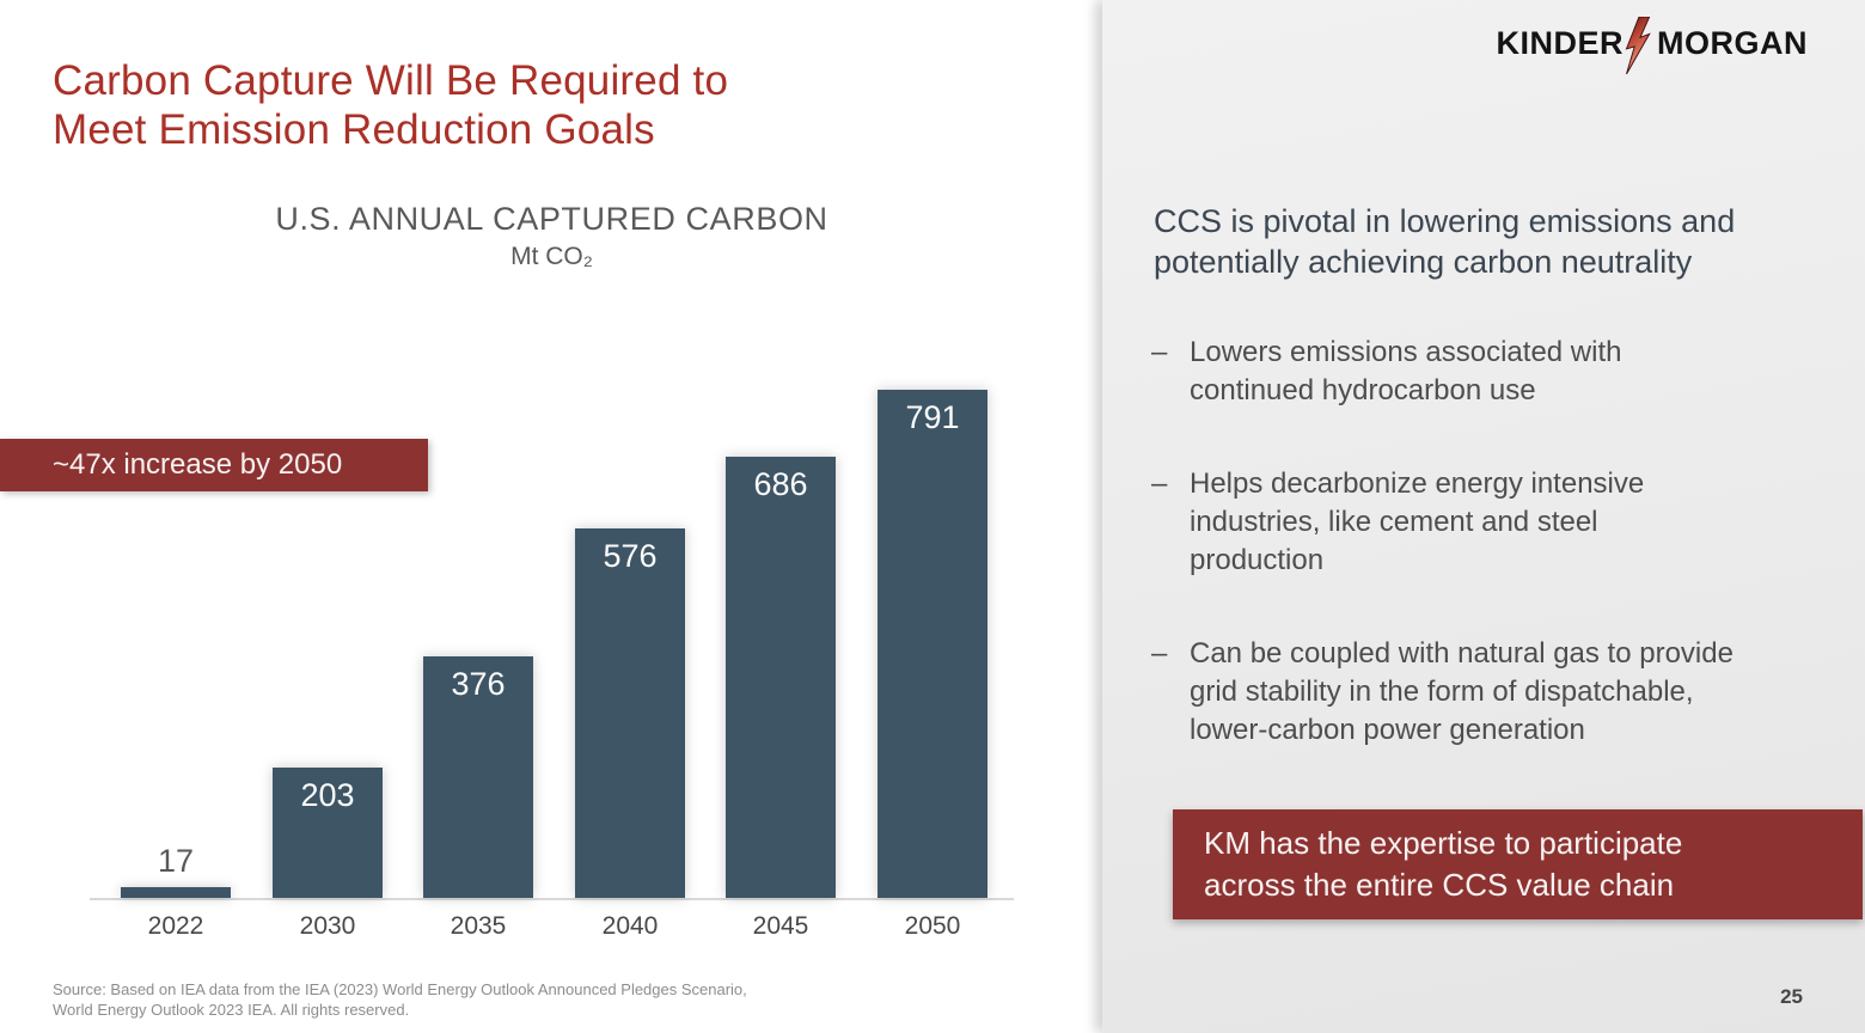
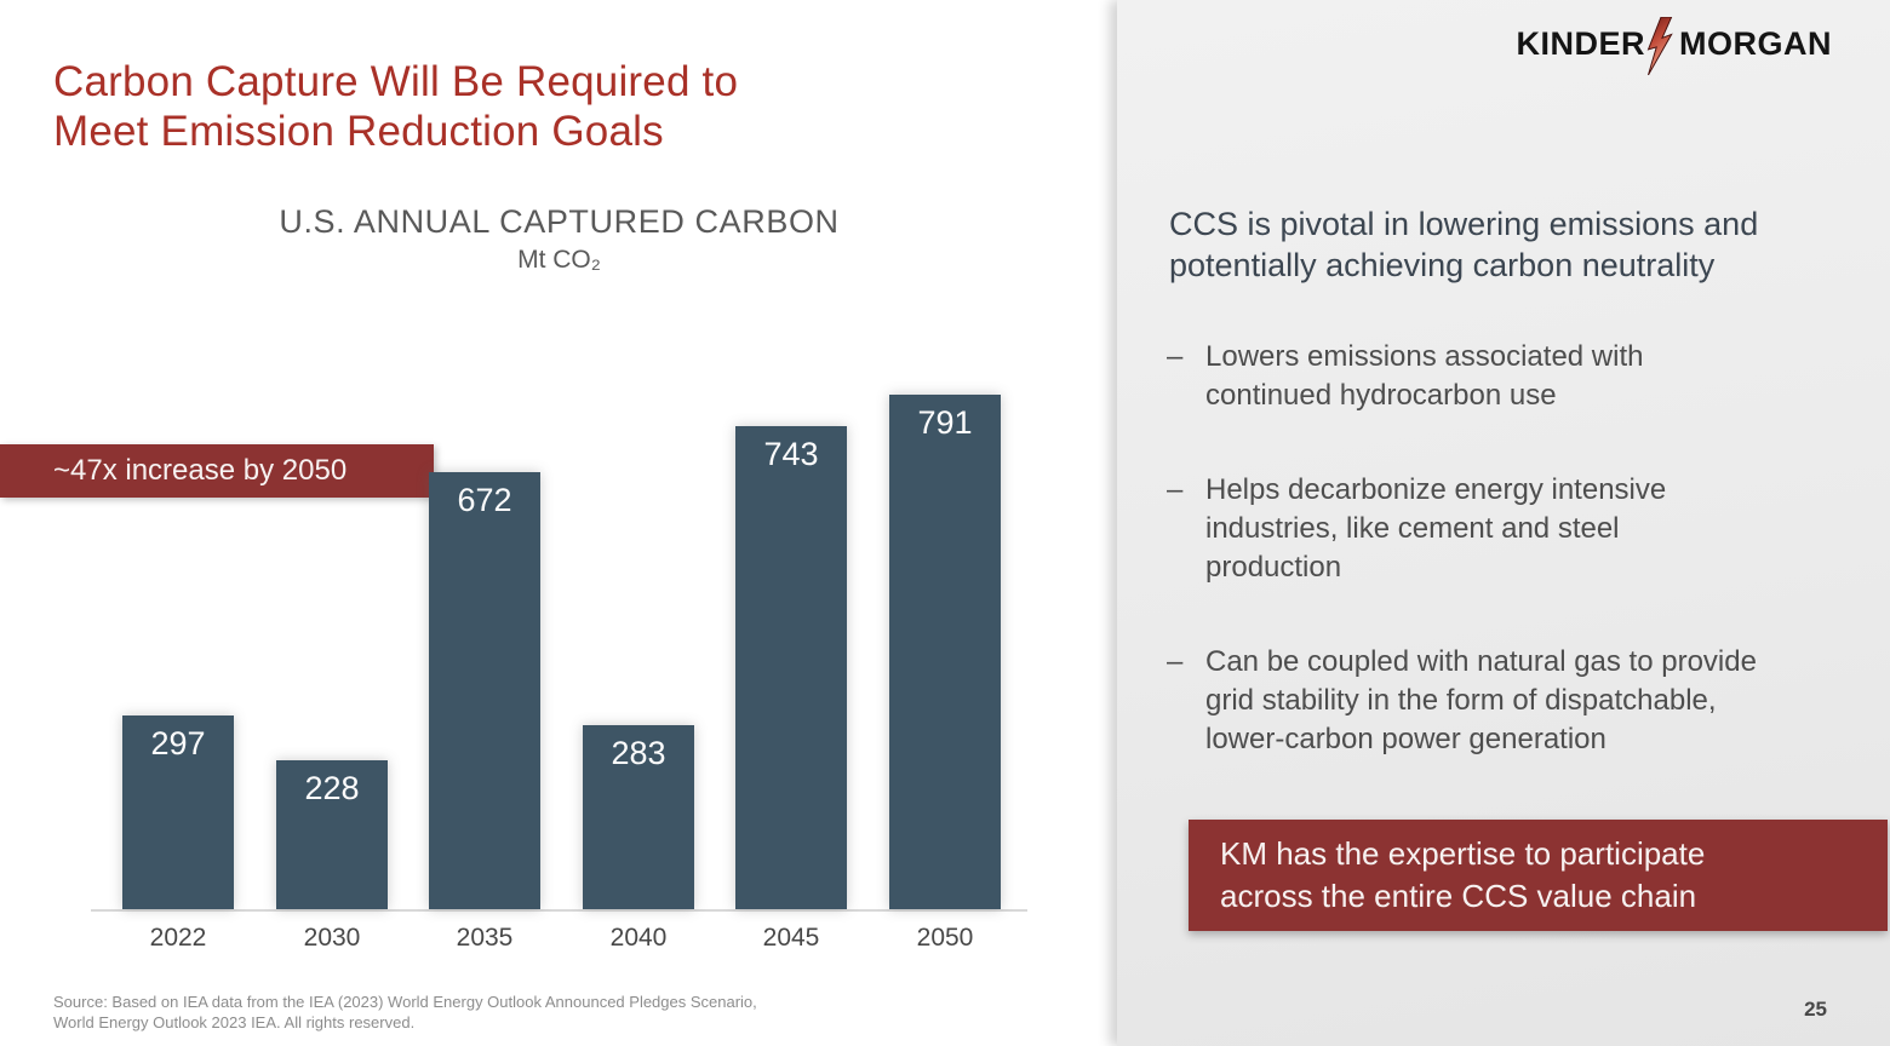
2022: 17 -> 297
2030: 203 -> 228
2035: 376 -> 672
2040: 576 -> 283
2045: 686 -> 743
